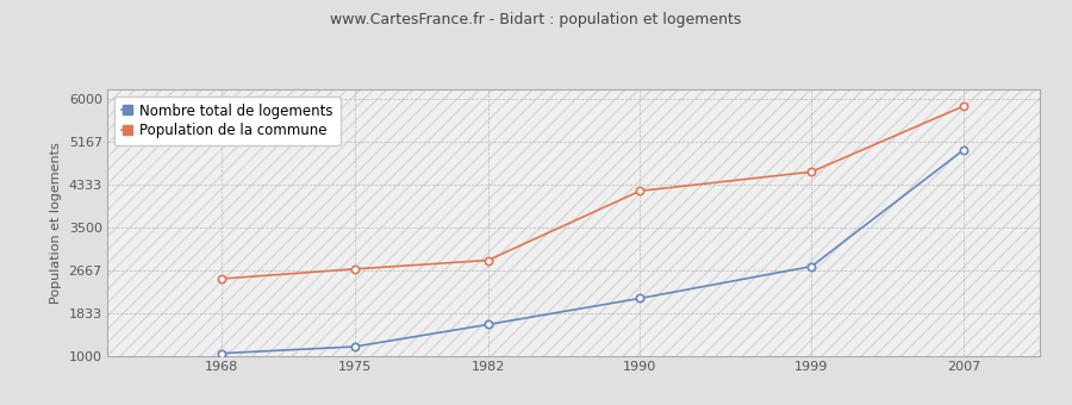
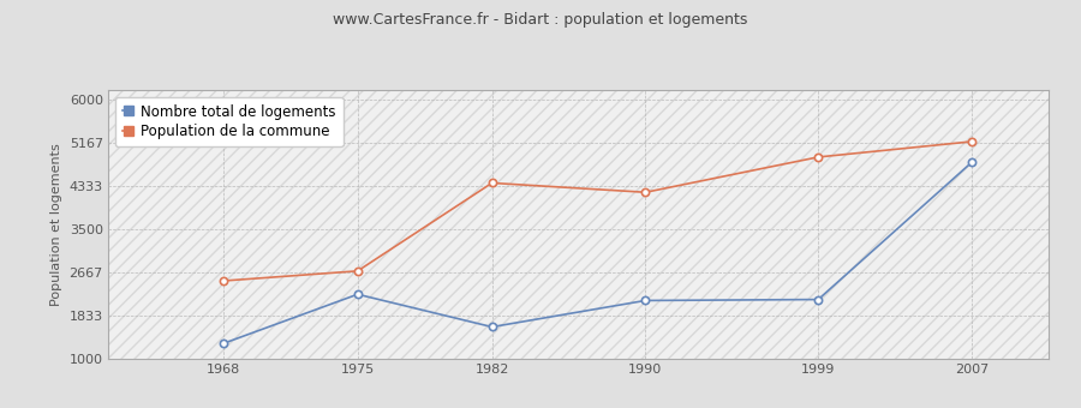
Nombre total de logements/1968: 1060 -> 1300
Nombre total de logements/1975: 1190 -> 2250
Population de la commune/1982: 2870 -> 4400
Nombre total de logements/1999: 2750 -> 2150
Population de la commune/1999: 4590 -> 4900
Nombre total de logements/2007: 5020 -> 4800
Population de la commune/2007: 5870 -> 5200
